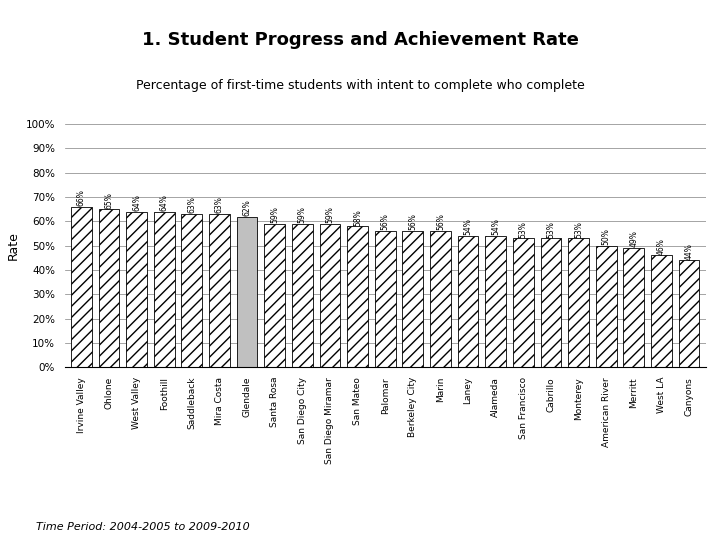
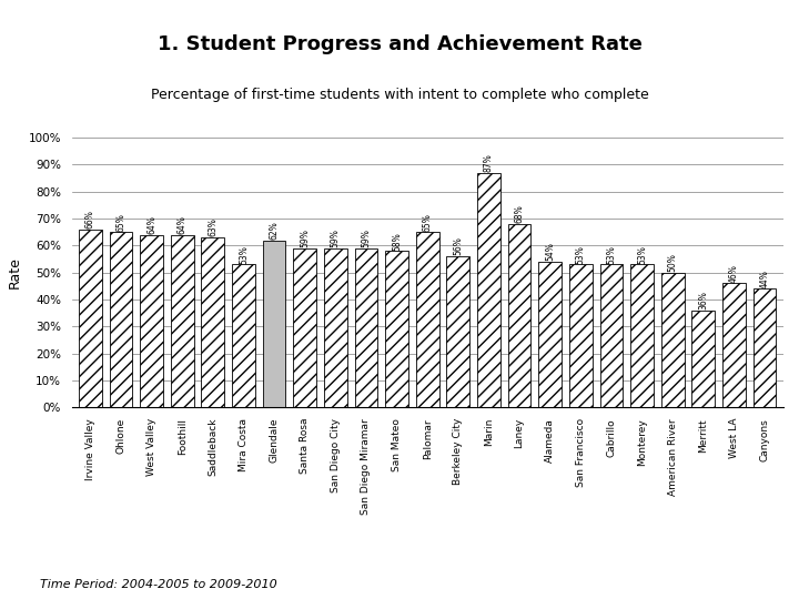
Mira Costa: 63% -> 53%
Palomar: 56% -> 65%
Marin: 56% -> 87%
Laney: 54% -> 68%
Merritt: 49% -> 36%
